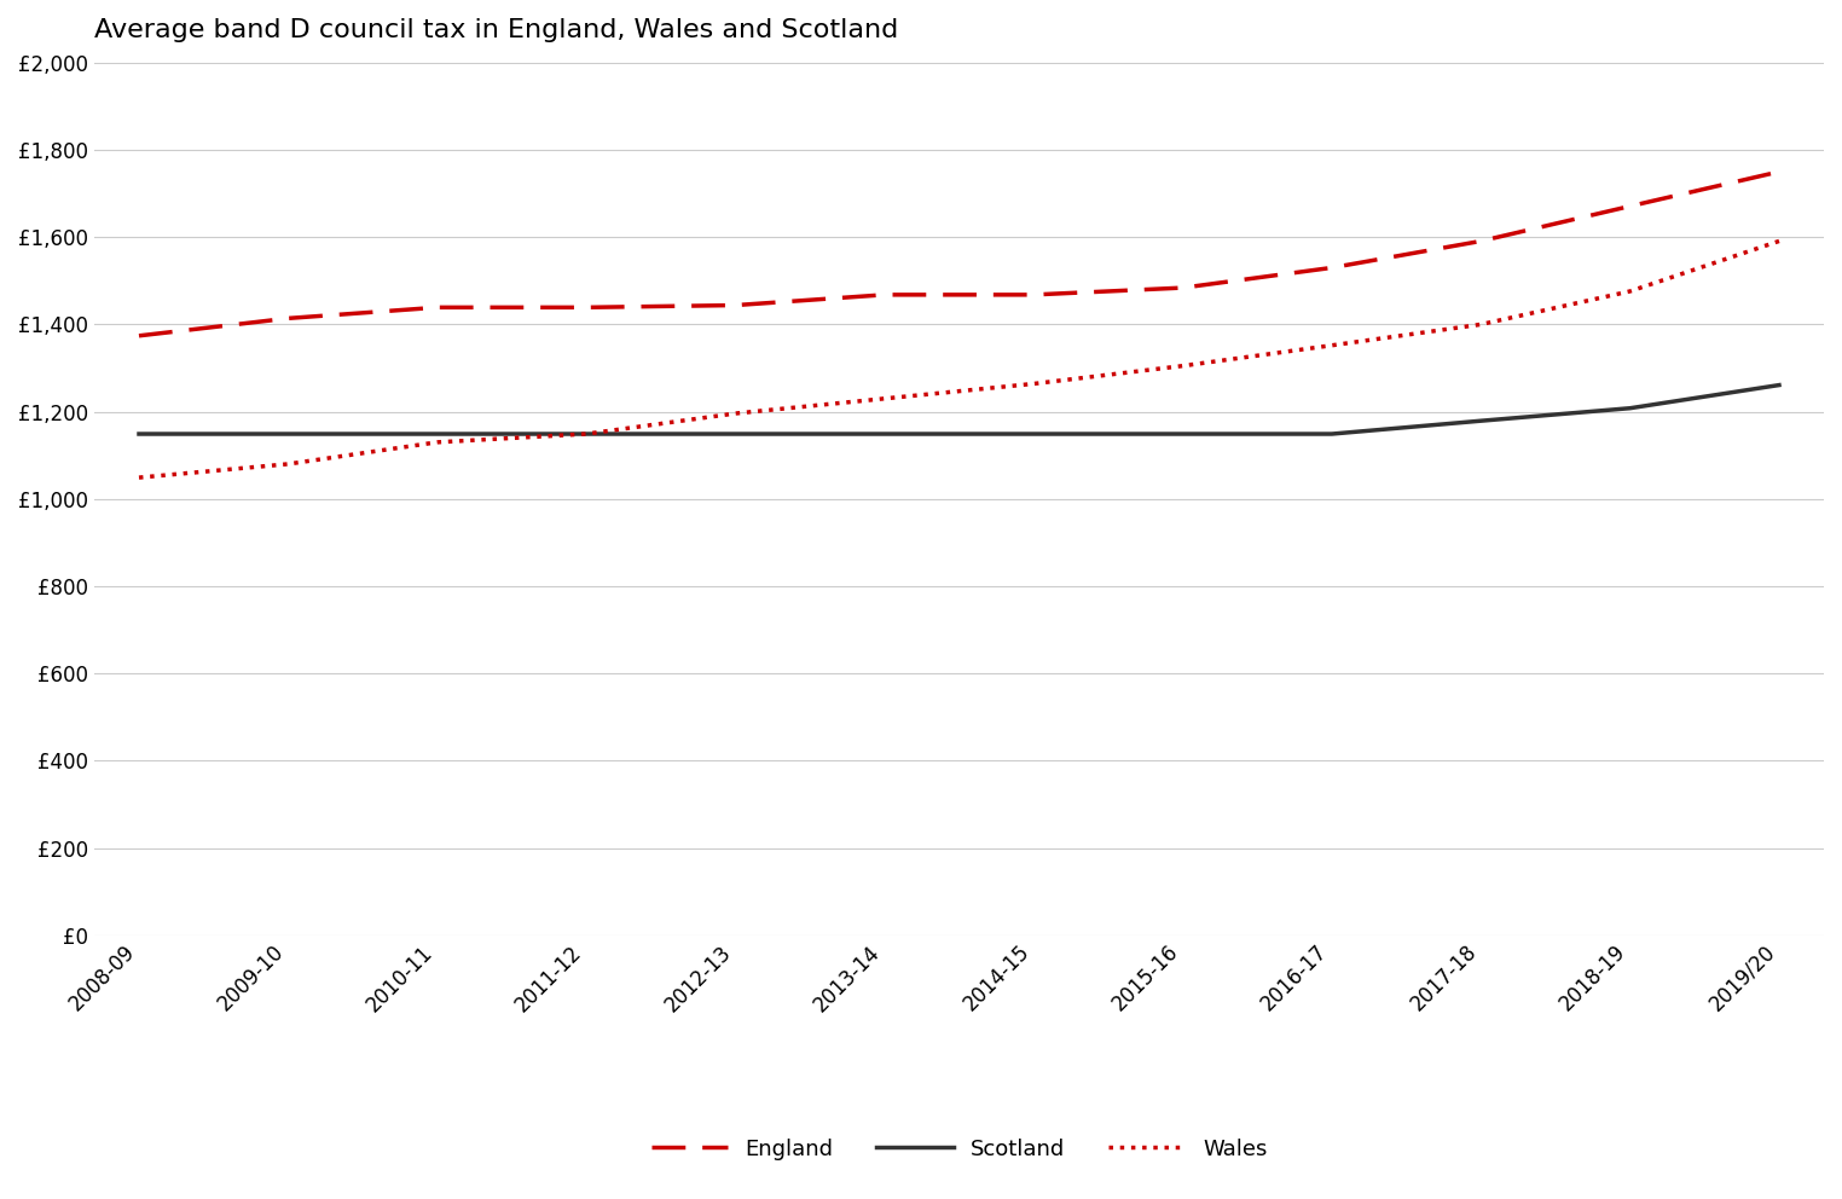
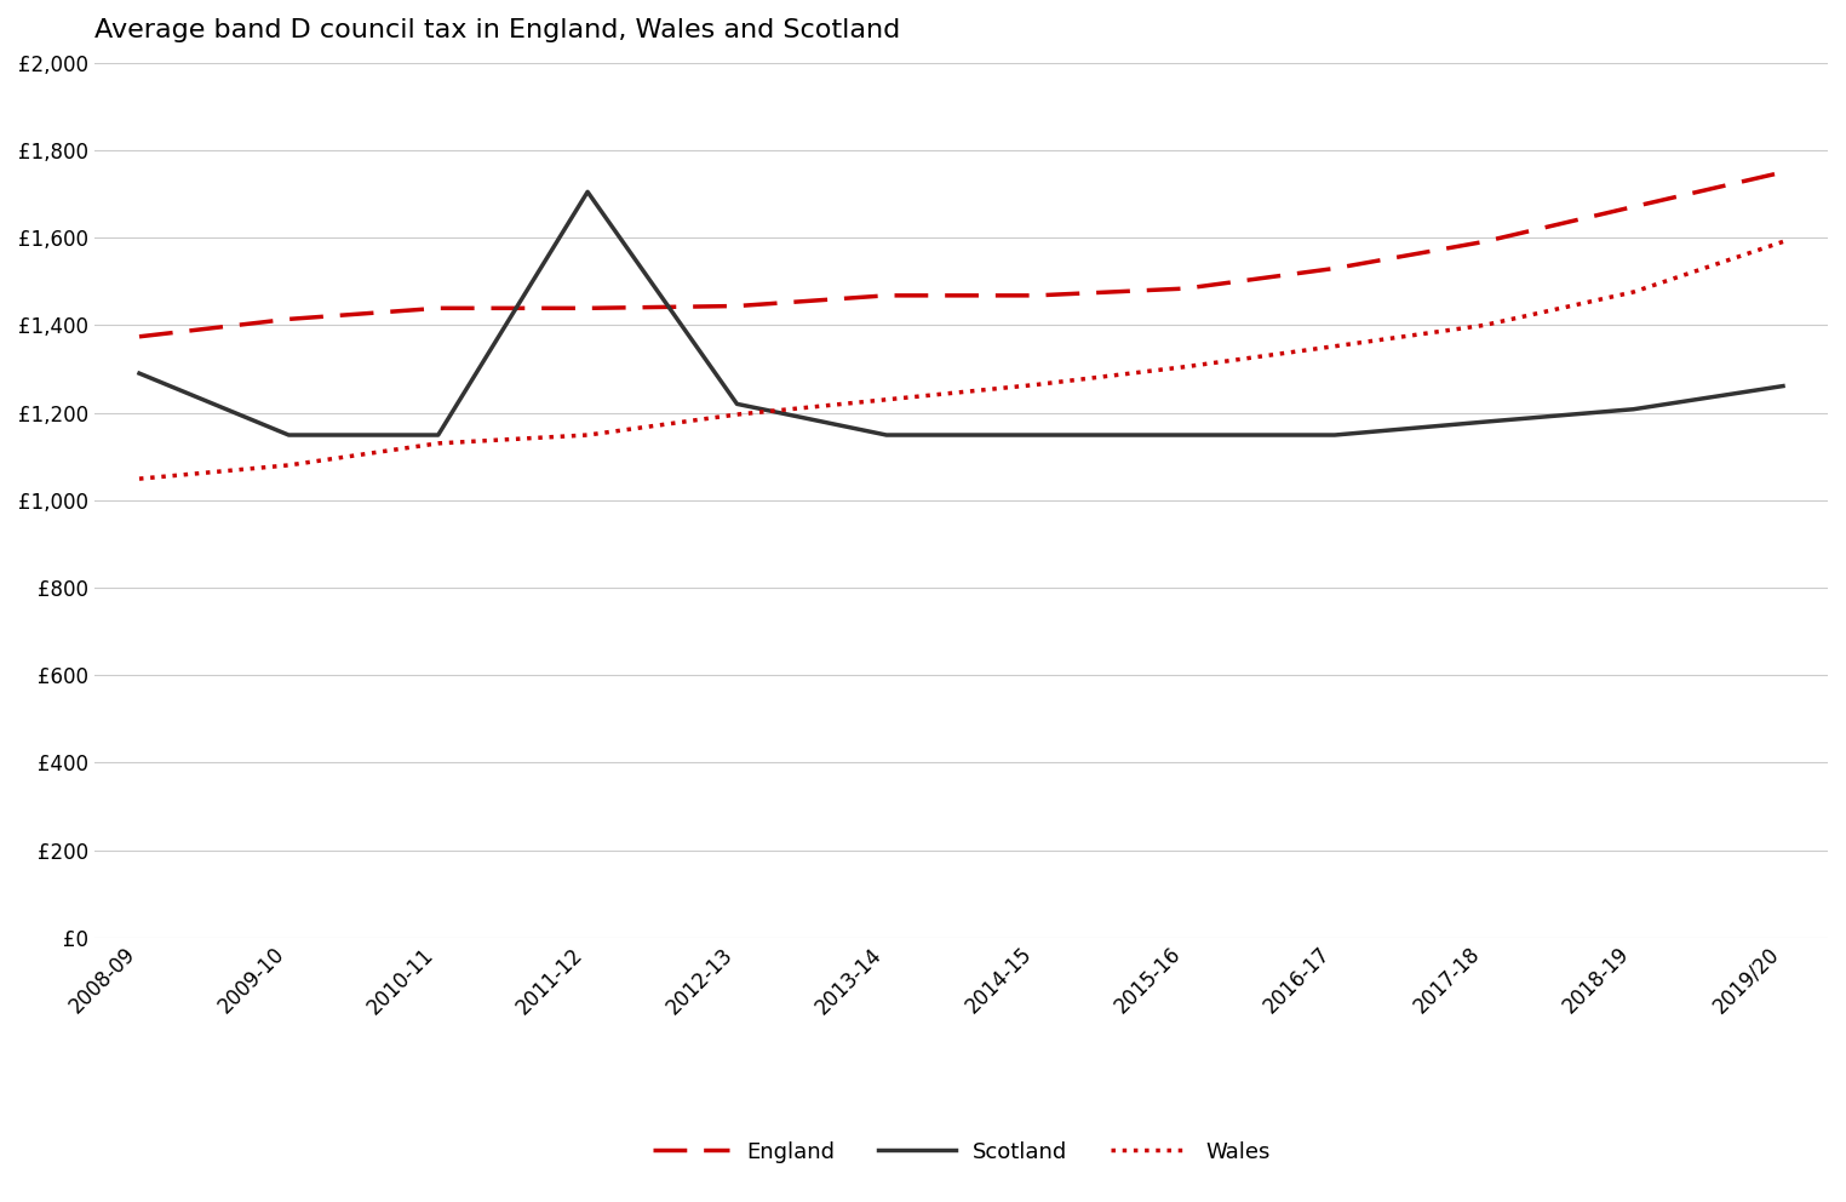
Scotland/2008-09: £1,149 -> £1,290
Scotland/2011-12: £1,149 -> £1,705
Scotland/2012-13: £1,149 -> £1,220
